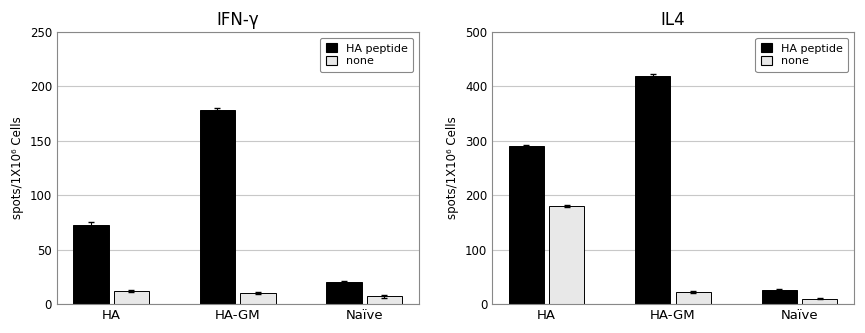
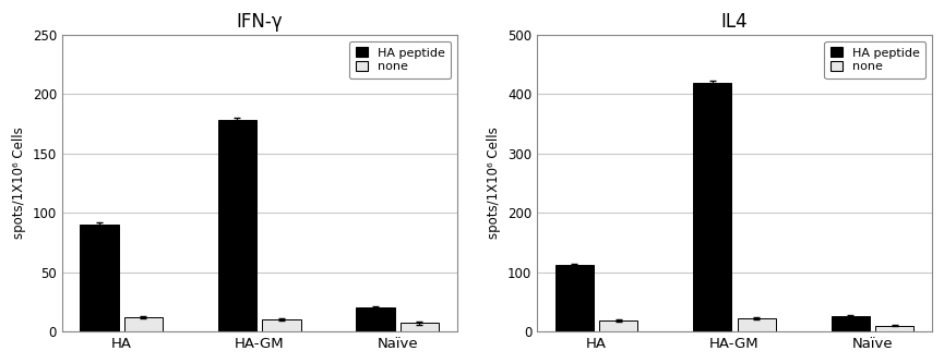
IFN-γ/HA peptide/HA: 73 -> 90
IL4/HA peptide/HA: 290 -> 112
IL4/none/HA: 180 -> 18
